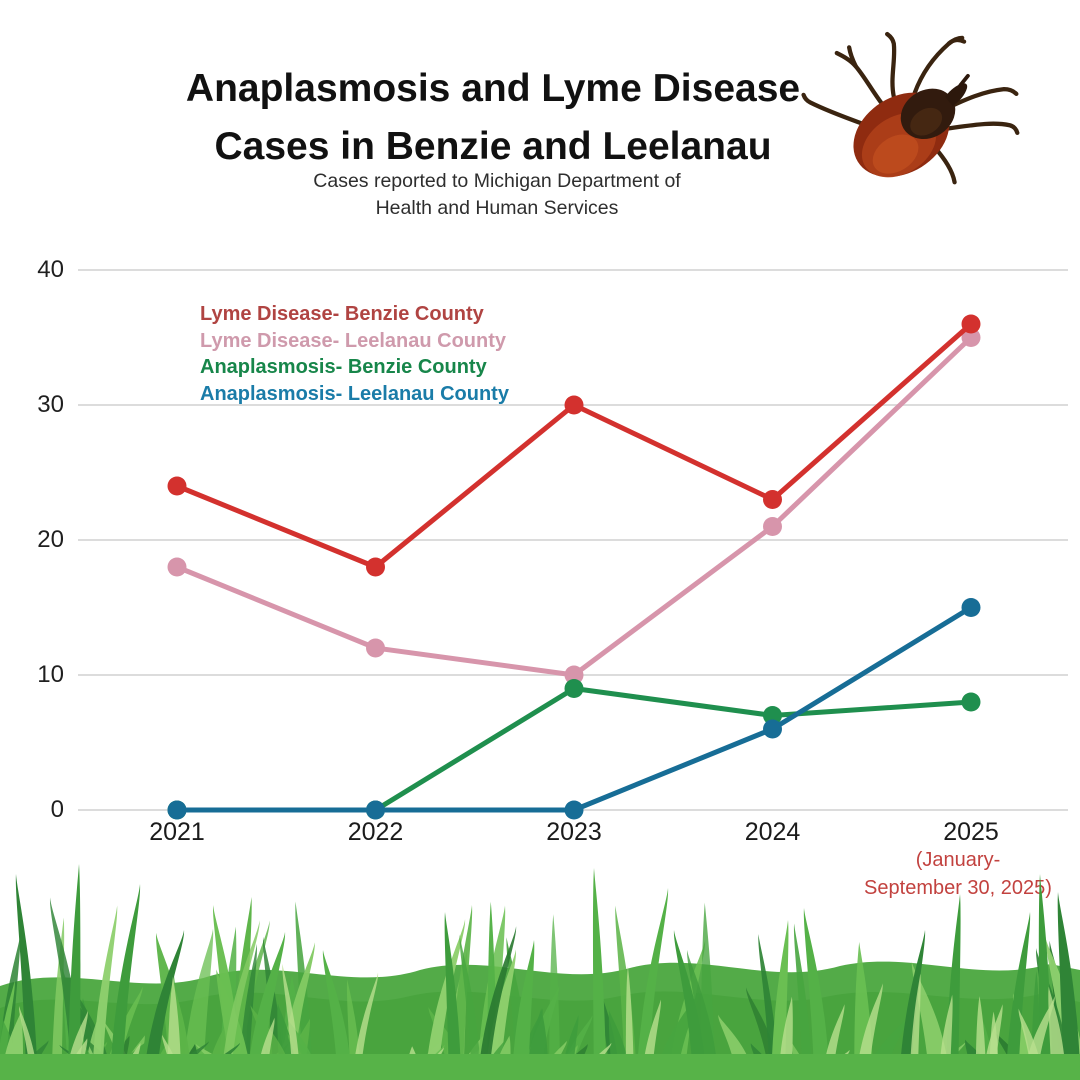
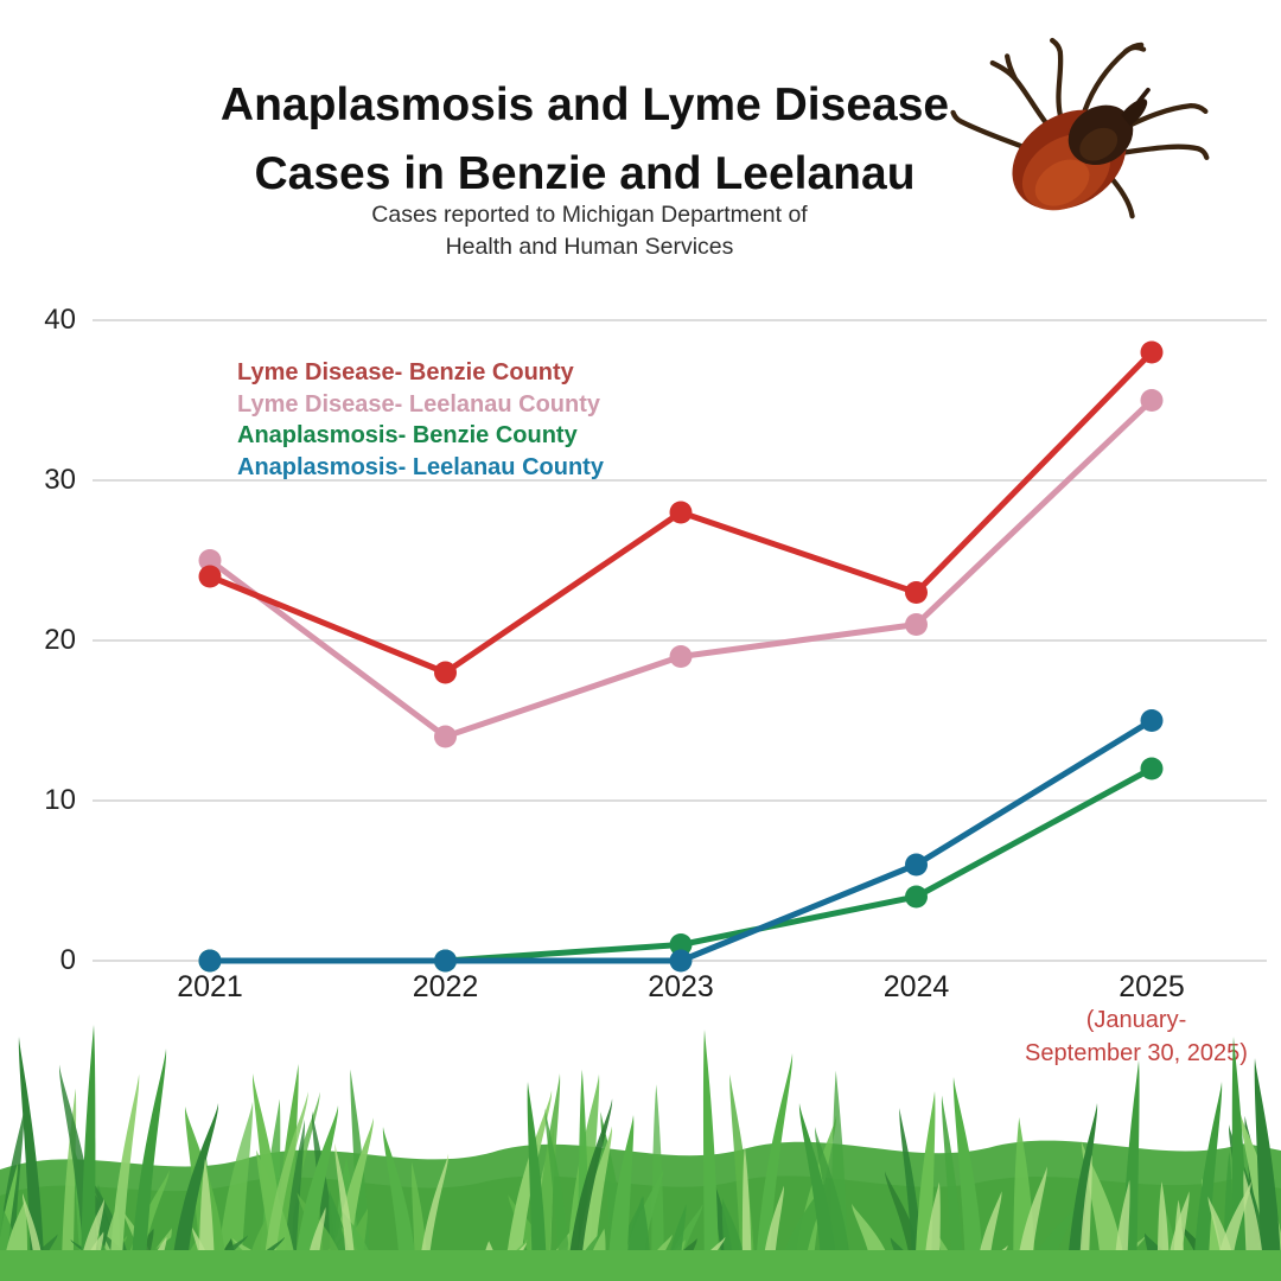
Lyme Disease- Leelanau County/2021: 18 -> 25
Lyme Disease- Leelanau County/2022: 12 -> 14
Lyme Disease- Benzie County/2023: 30 -> 28
Lyme Disease- Leelanau County/2023: 10 -> 19
Anaplasmosis- Benzie County/2023: 9 -> 1
Anaplasmosis- Benzie County/2024: 7 -> 4
Lyme Disease- Benzie County/2025: 36 -> 38
Anaplasmosis- Benzie County/2025: 8 -> 12
